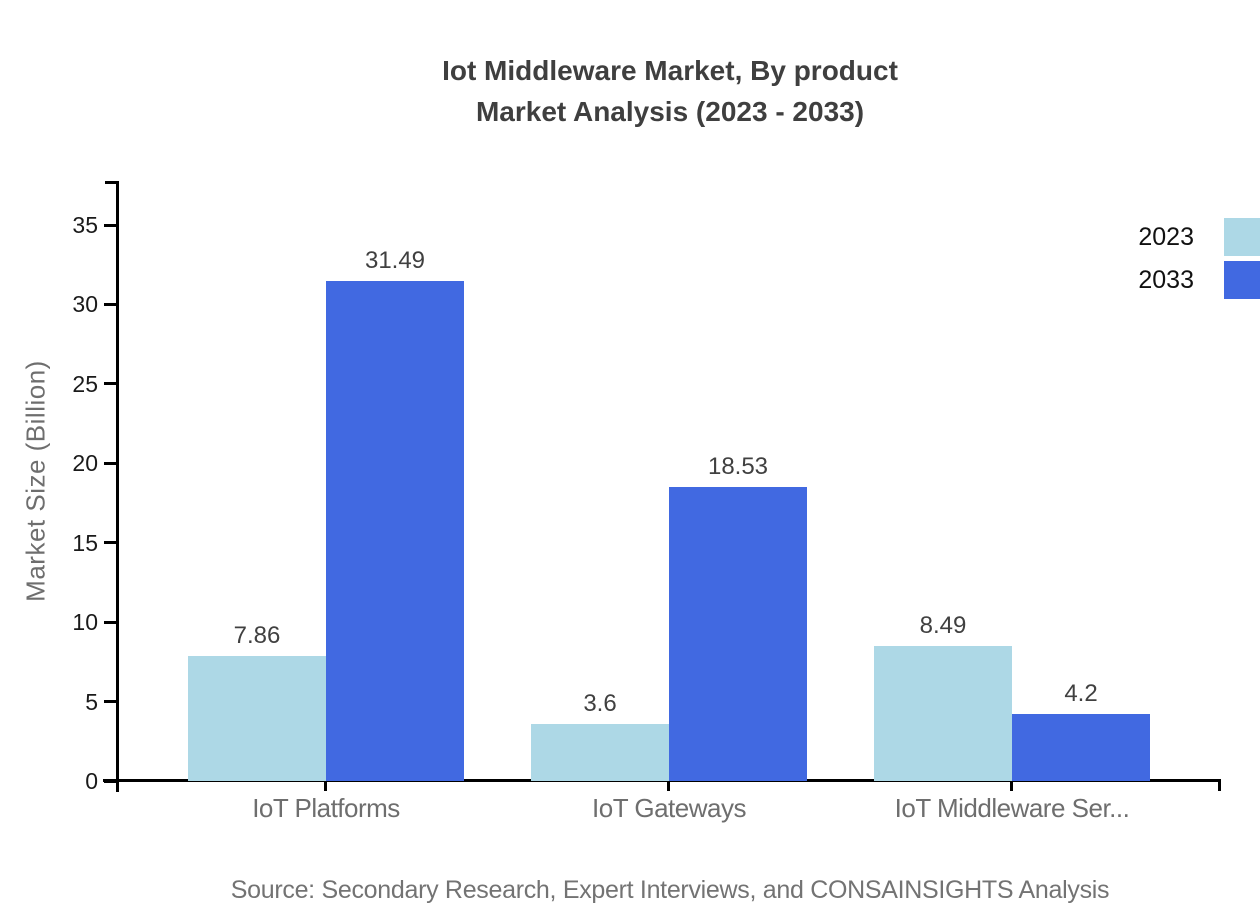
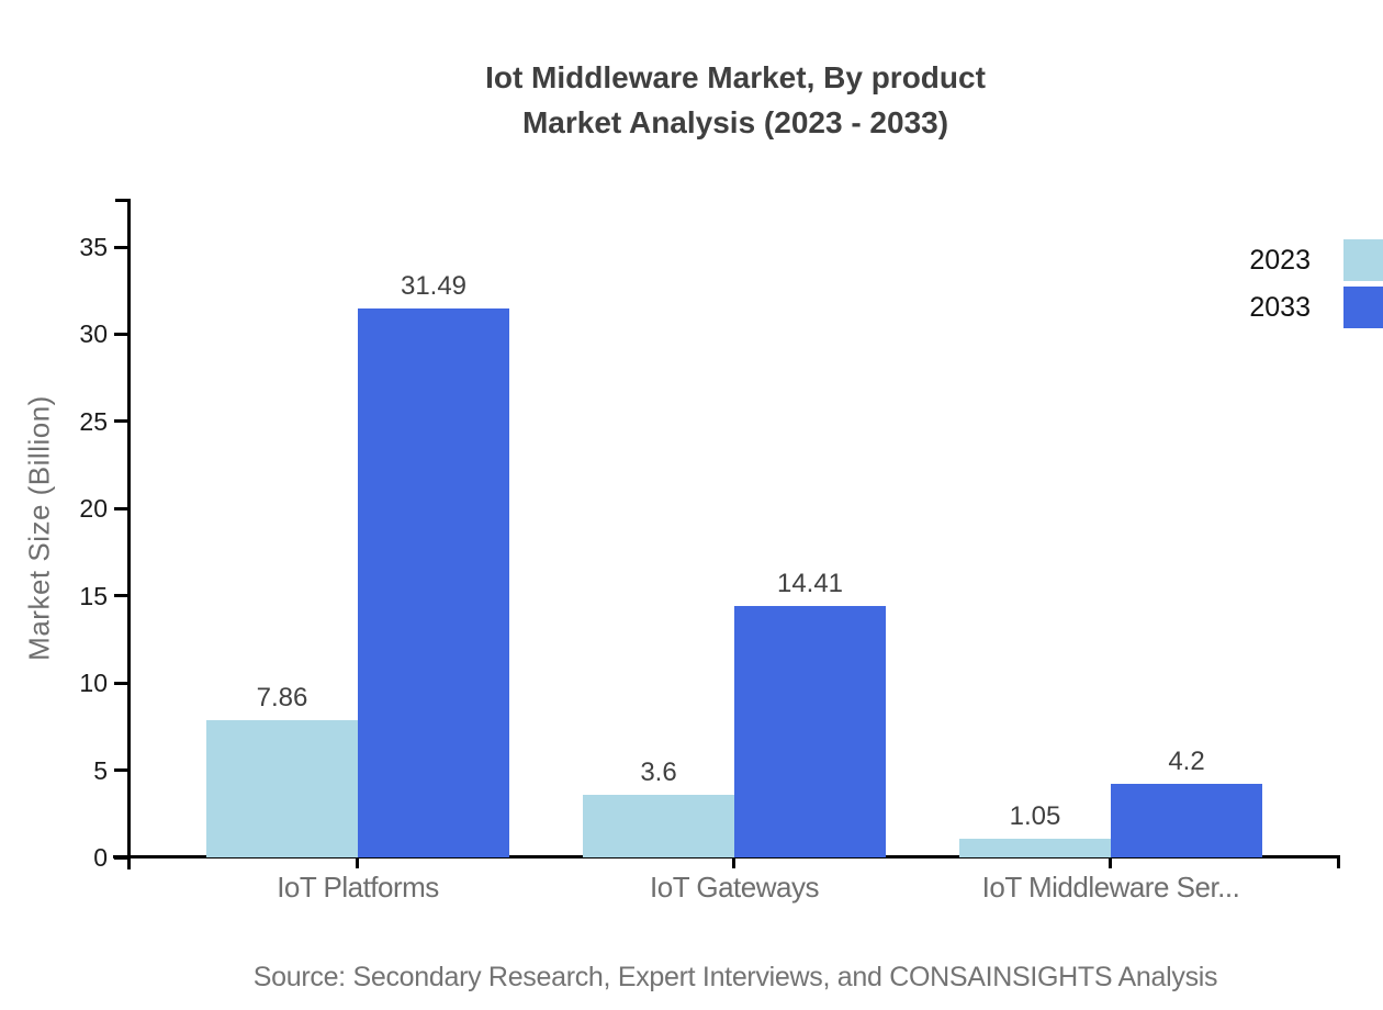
2033/IoT Gateways: 18.53 -> 14.41
2023/IoT Middleware Ser...: 8.49 -> 1.05
